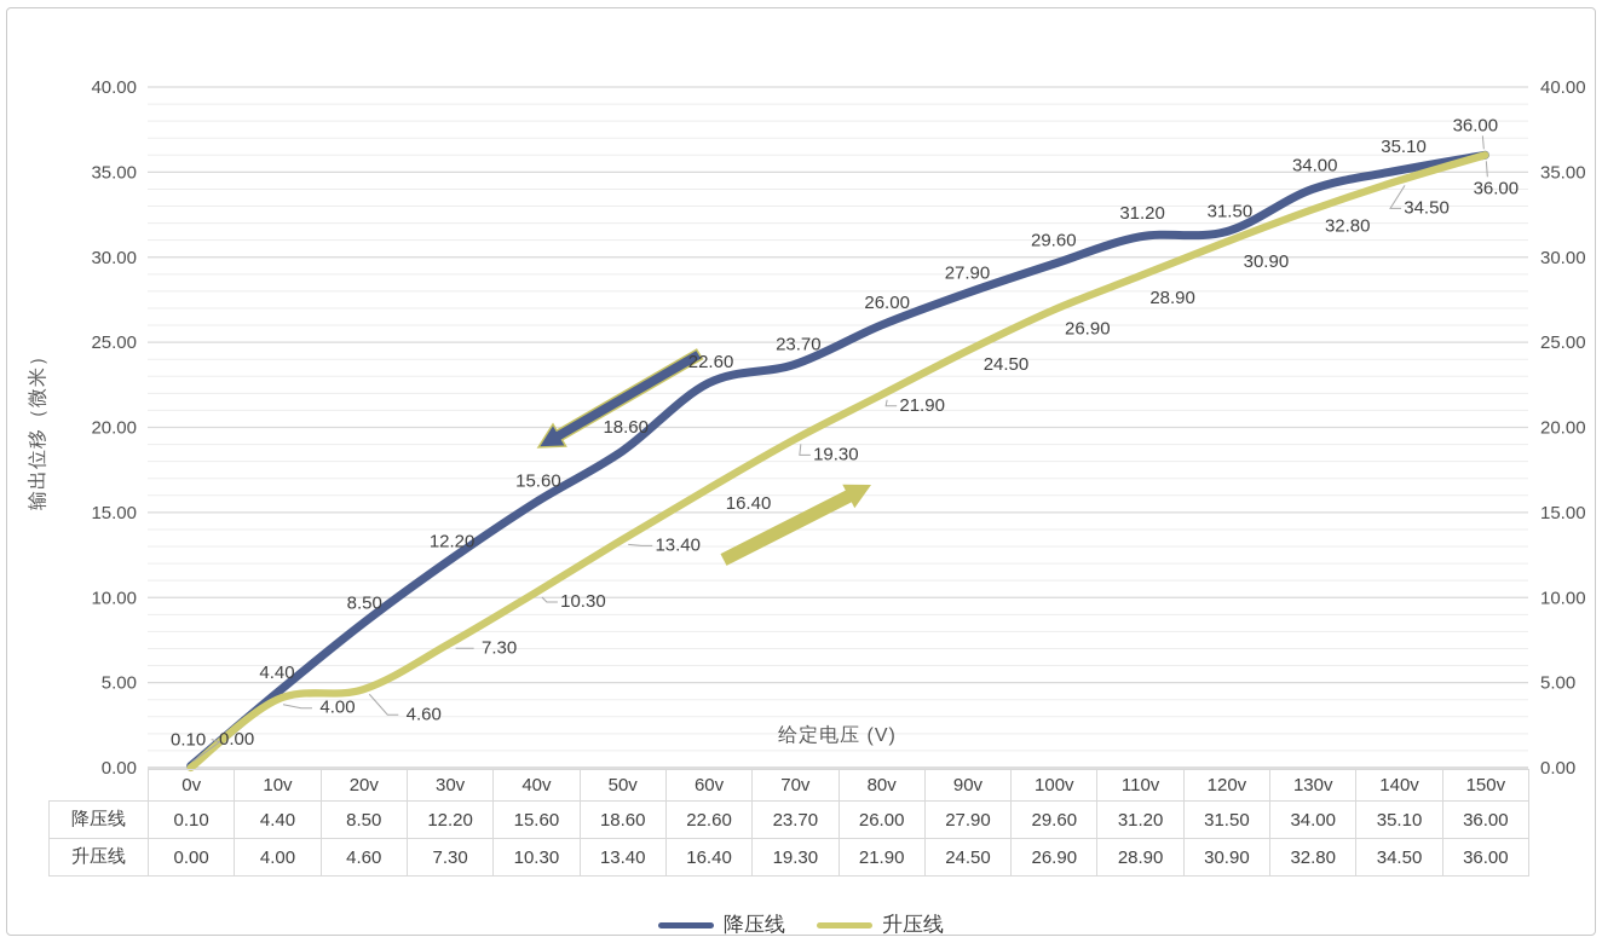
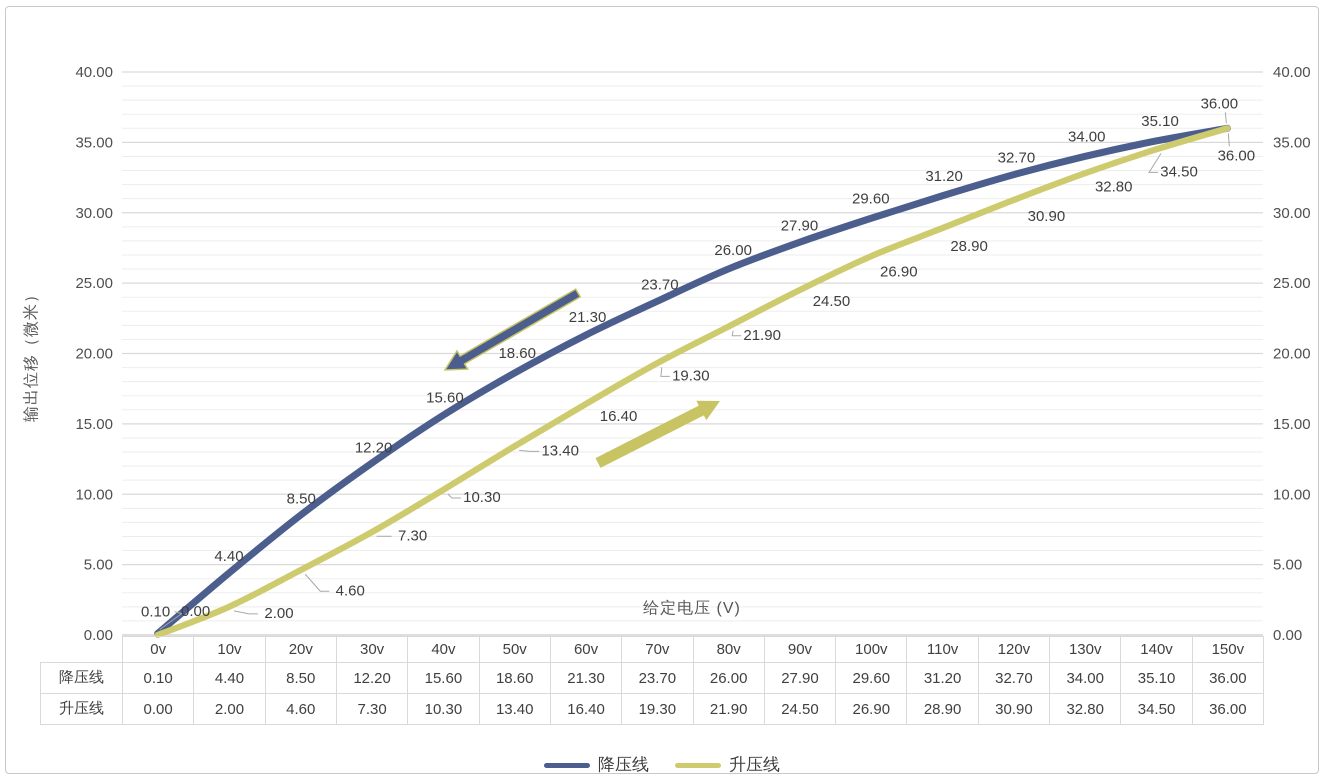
升压线/10v: 4.00 -> 2.00
降压线/60v: 22.60 -> 21.30
降压线/120v: 31.50 -> 32.70
